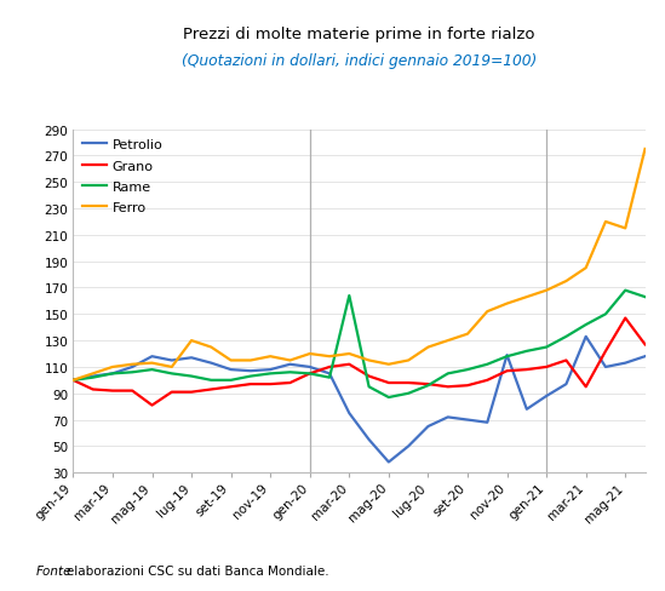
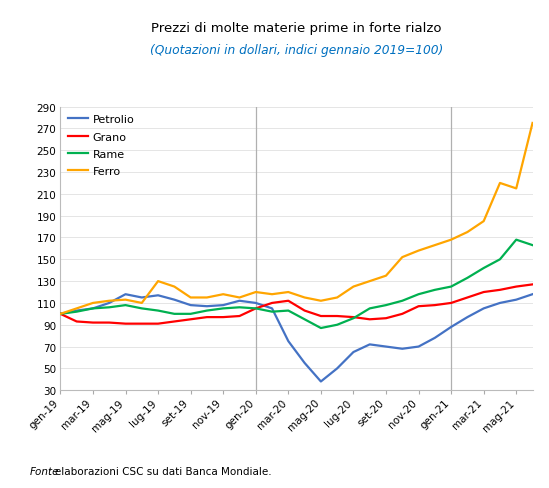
Grano/mag-19: 81 -> 91
Rame/mar-20: 164 -> 103
Petrolio/nov-20: 119 -> 70
Petrolio/mar-21: 133 -> 105
Grano/mar-21: 95 -> 120
Grano/mag-21: 147 -> 125
